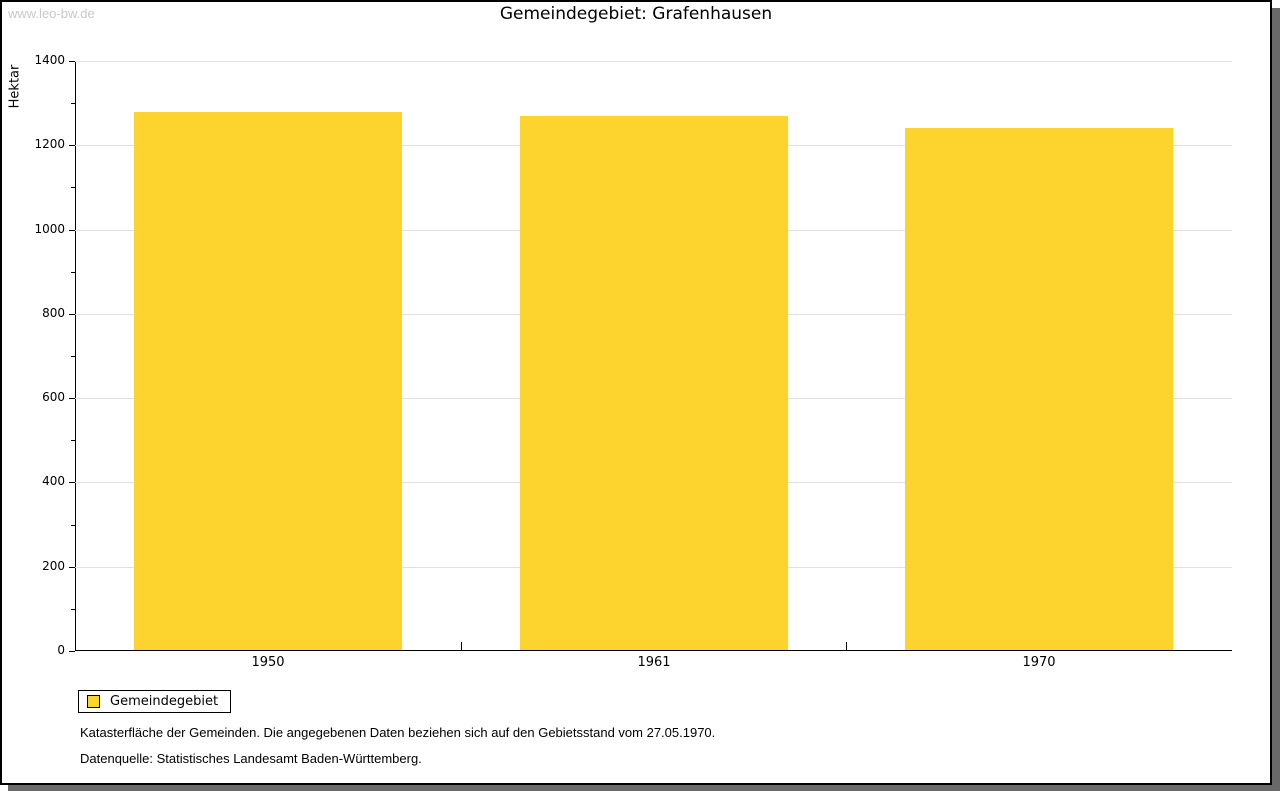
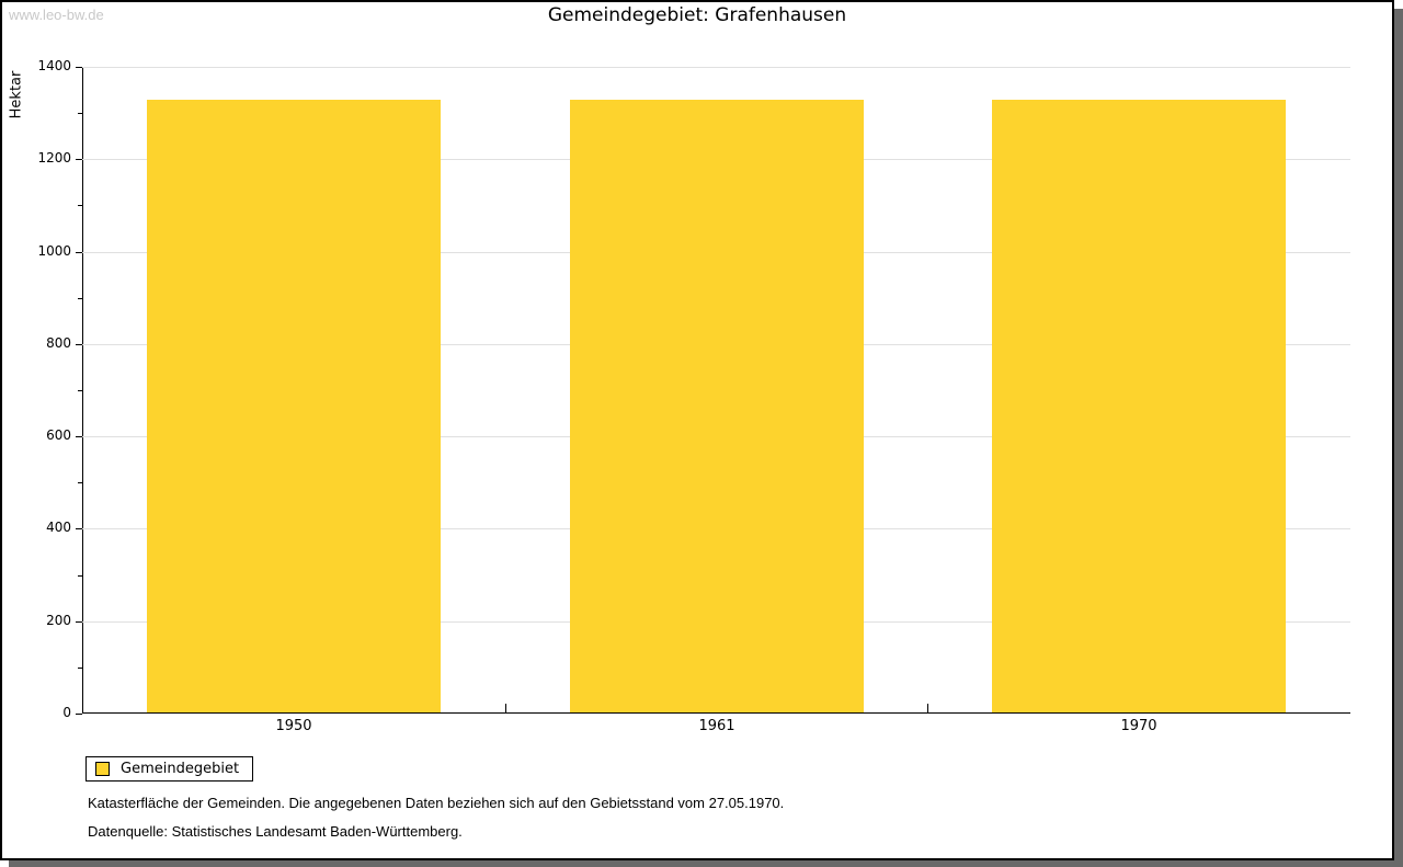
1950: 1280 -> 1330
1961: 1270 -> 1330
1970: 1240 -> 1330
